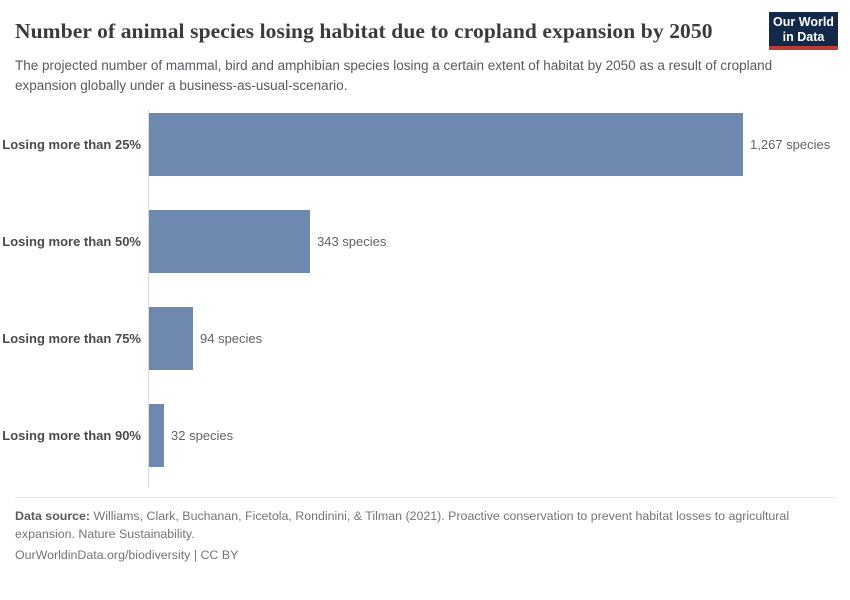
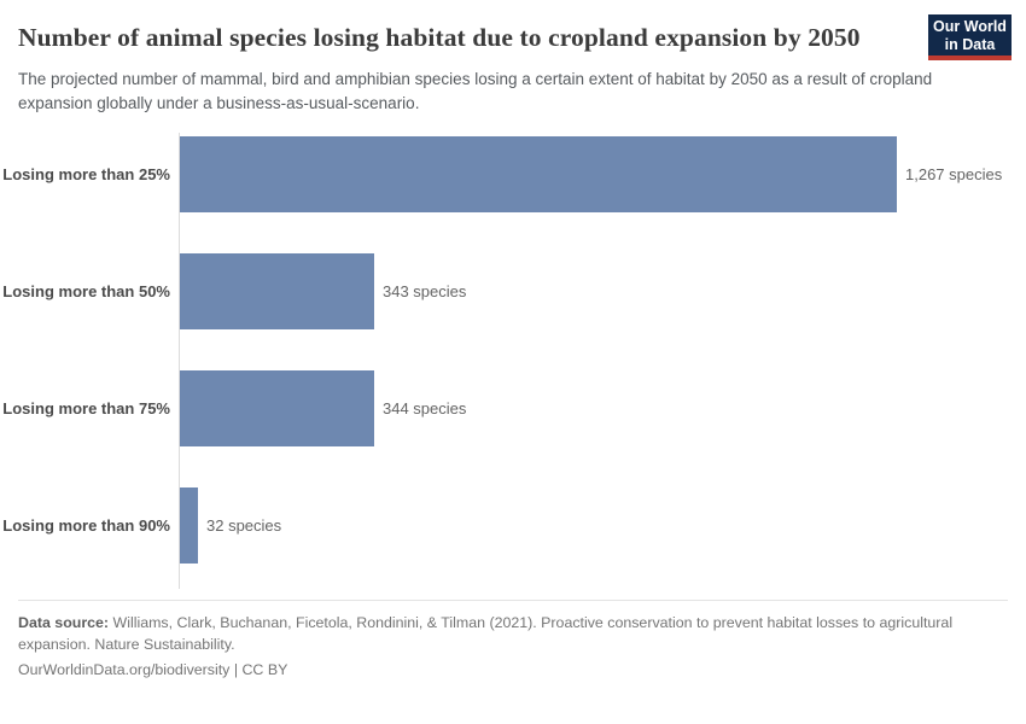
Losing more than 75%: 94 -> 344
